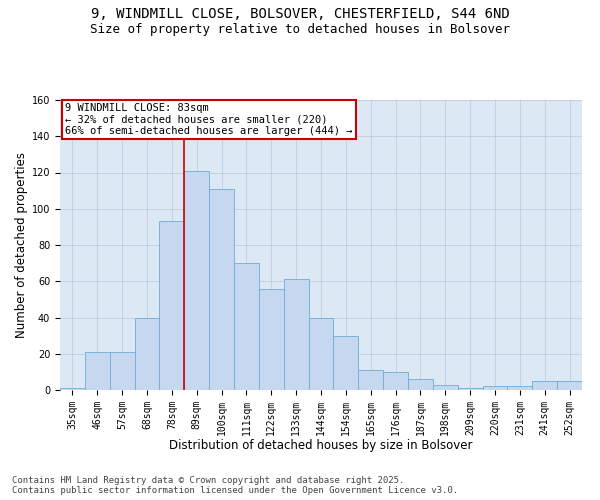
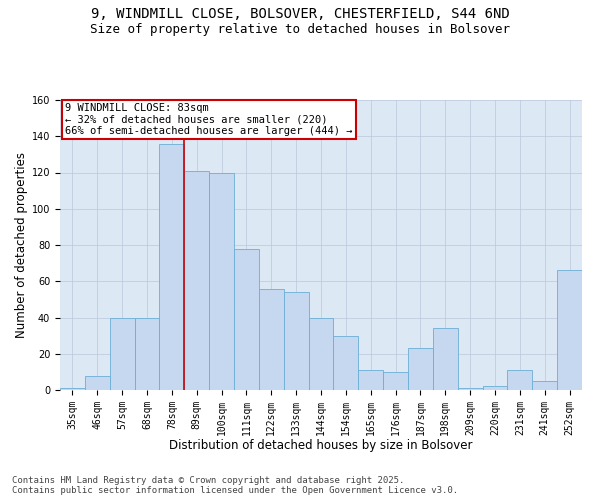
46sqm: 21 -> 8
57sqm: 21 -> 40
78sqm: 93 -> 136
100sqm: 111 -> 120
111sqm: 70 -> 78
133sqm: 61 -> 54
187sqm: 6 -> 23
198sqm: 3 -> 34
231sqm: 2 -> 11
252sqm: 5 -> 66
